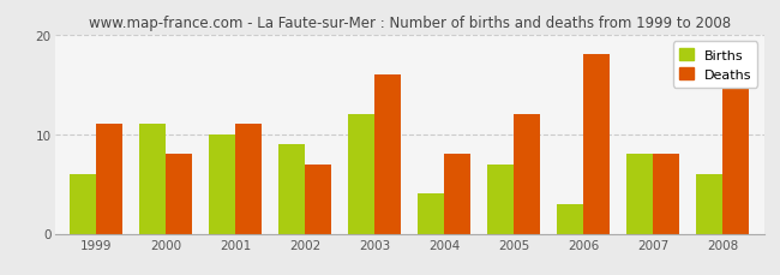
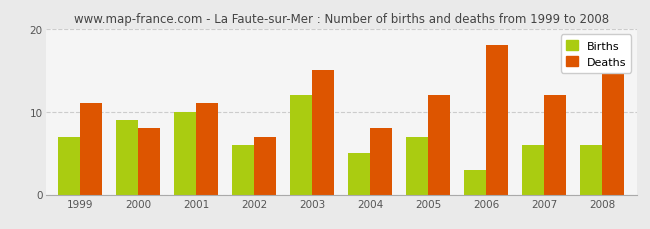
Births/1999: 6 -> 7
Births/2000: 11 -> 9
Births/2002: 9 -> 6
Deaths/2003: 16 -> 15
Births/2004: 4 -> 5
Births/2007: 8 -> 6
Deaths/2007: 8 -> 12
